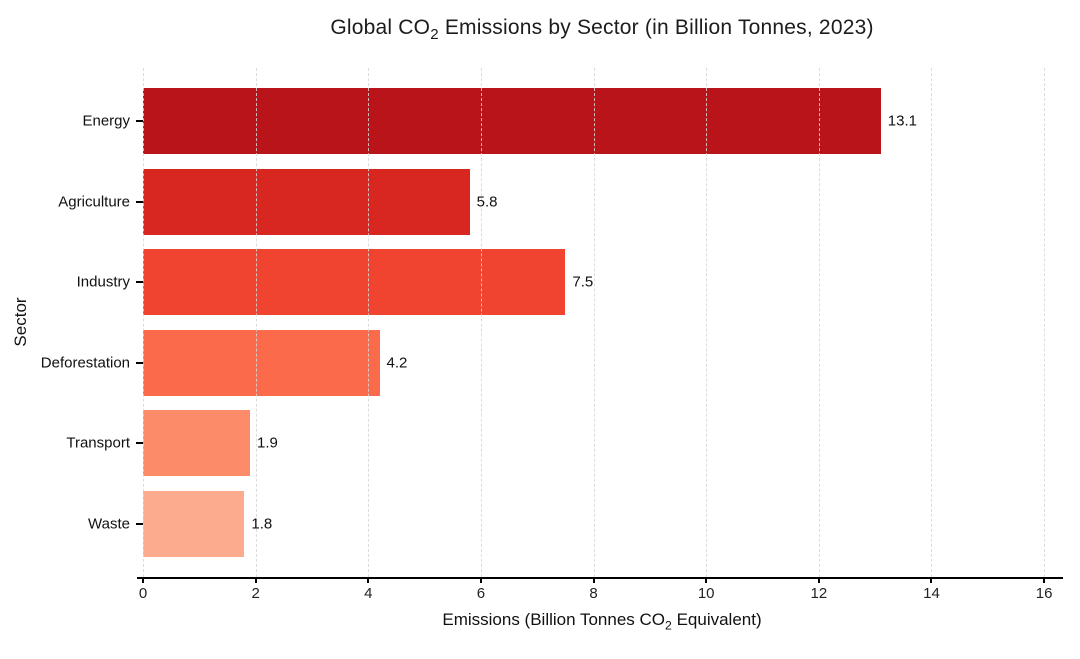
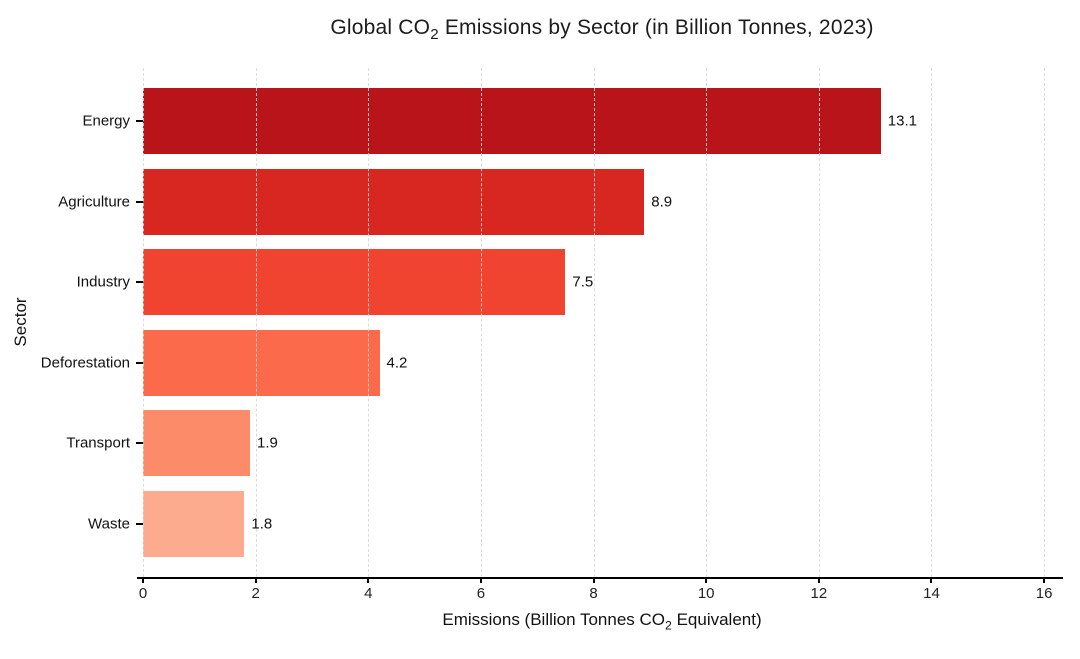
Agriculture: 5.8 -> 8.9
